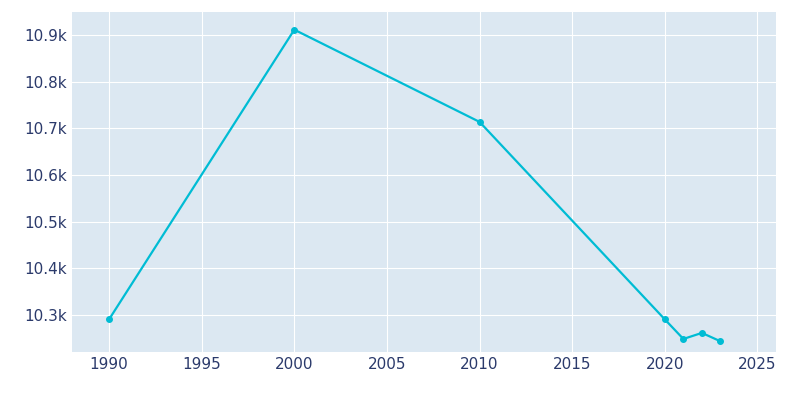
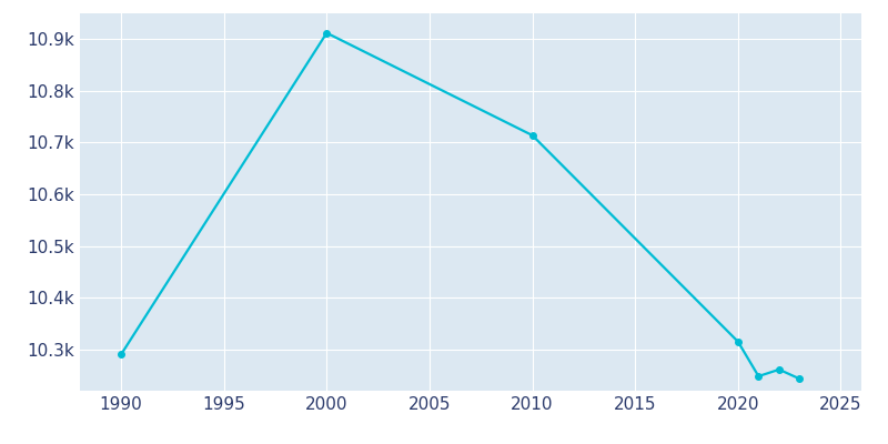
2020: 10.290k -> 10.315k
